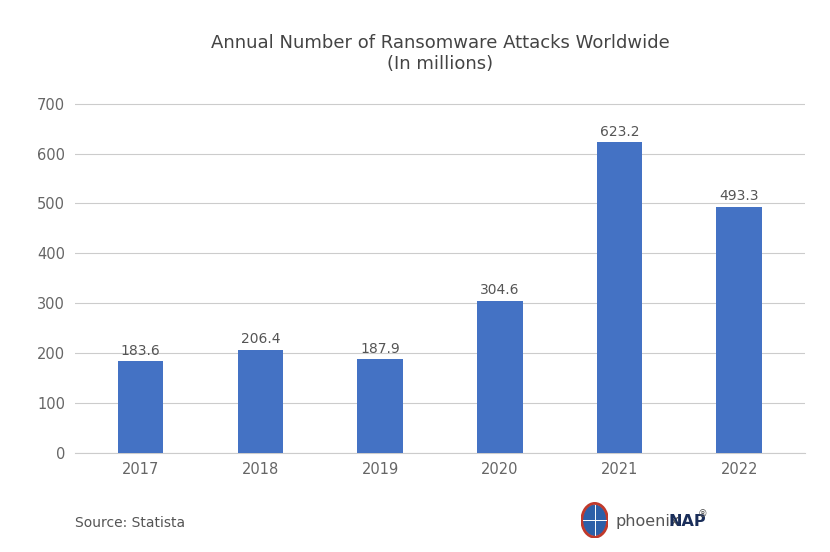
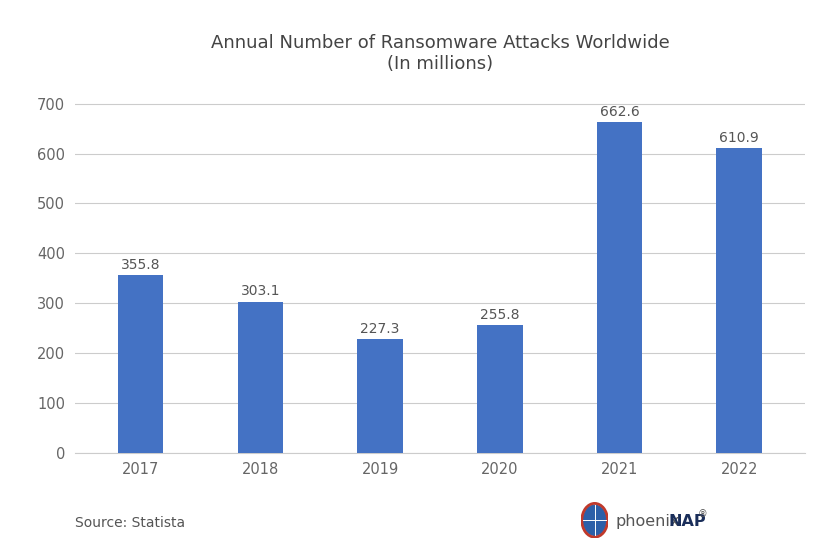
2017: 183.6 -> 355.8
2018: 206.4 -> 303.1
2019: 187.9 -> 227.3
2020: 304.6 -> 255.8
2021: 623.2 -> 662.6
2022: 493.3 -> 610.9
